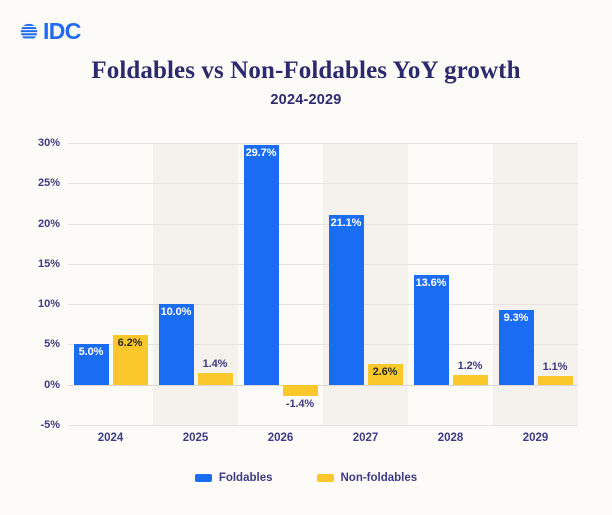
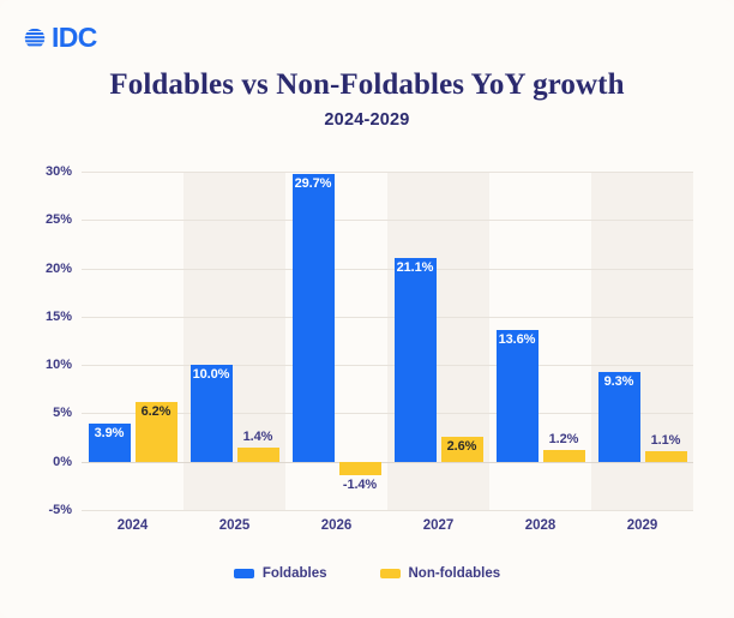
Foldables/2024: 5.0% -> 3.9%
